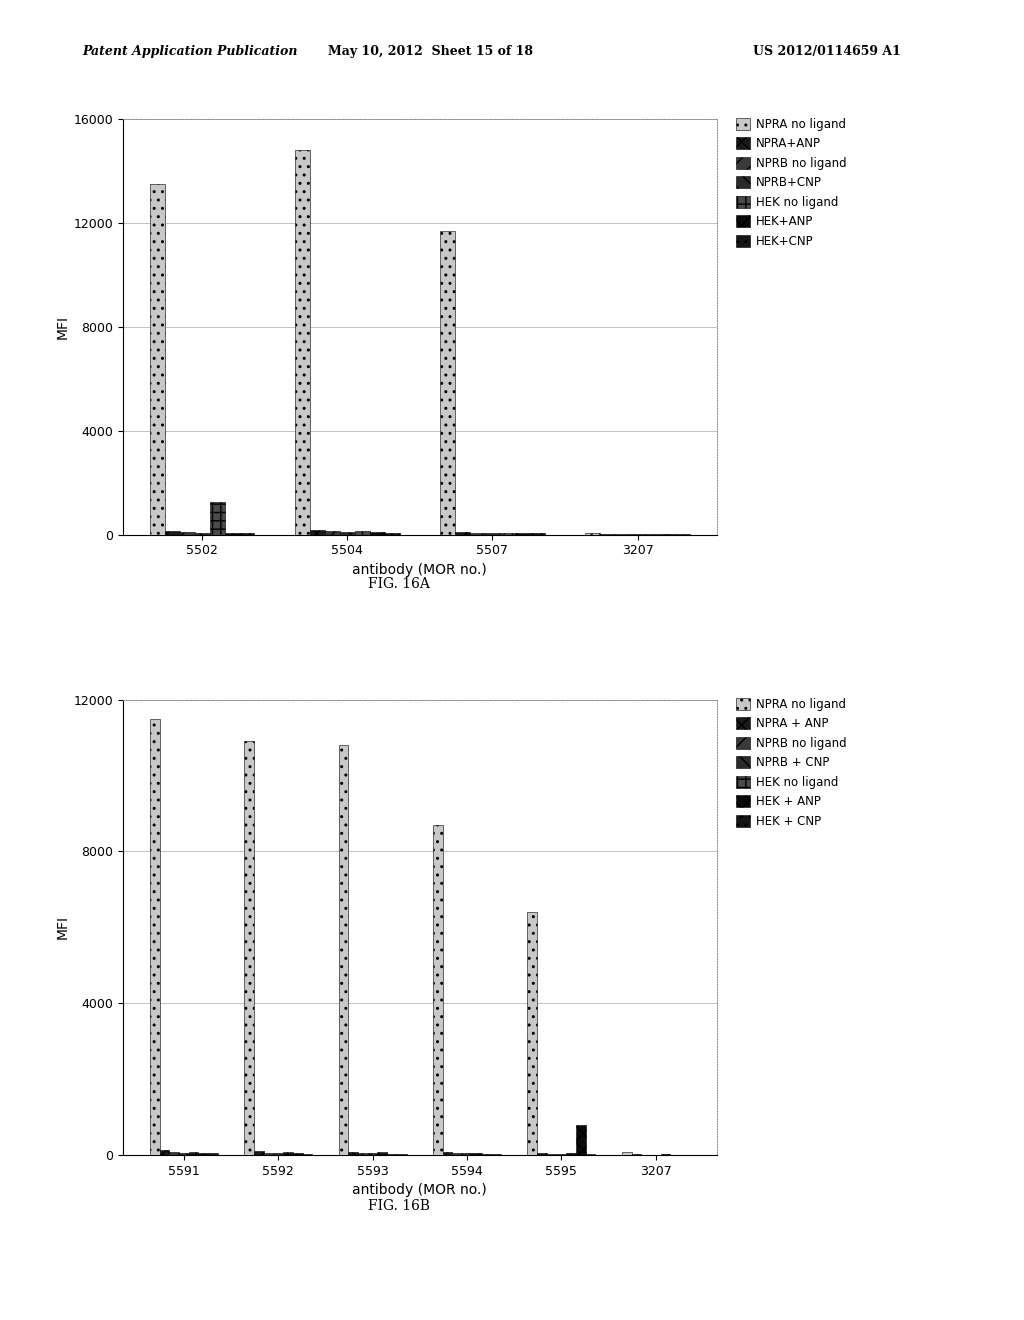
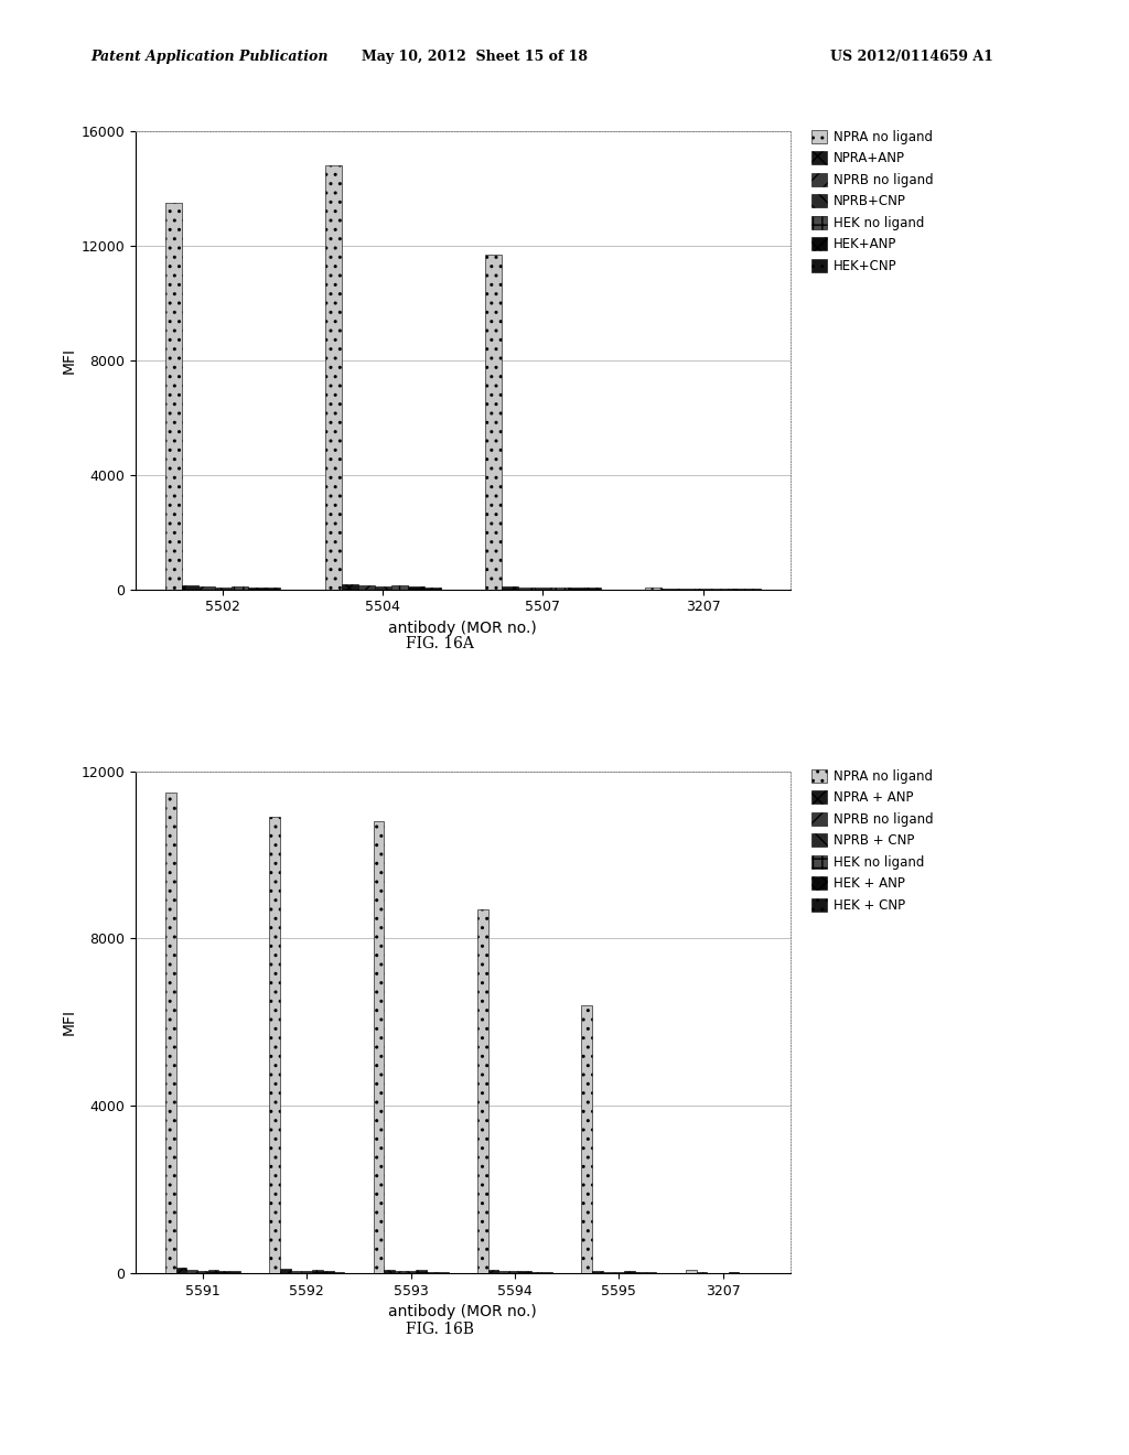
HEK no ligand/5502: 1250 -> 100
HEK + ANP/5595: 800 -> 20
